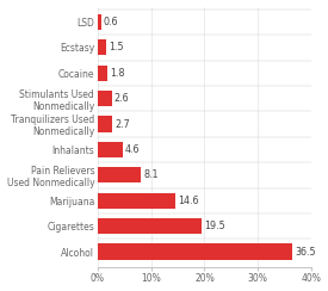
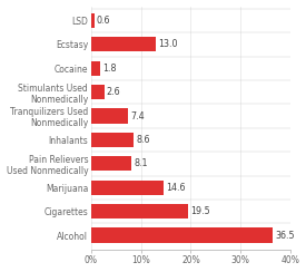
Ecstasy: 1.5 -> 13.0
Tranquilizers Used Nonmedically: 2.7 -> 7.4
Inhalants: 4.6 -> 8.6
